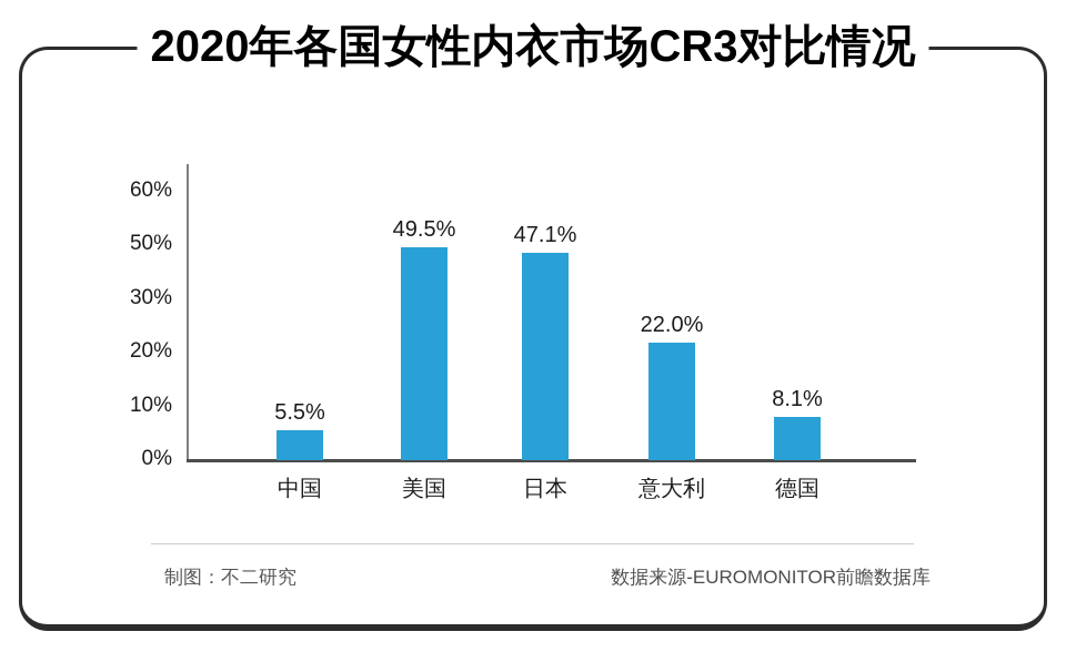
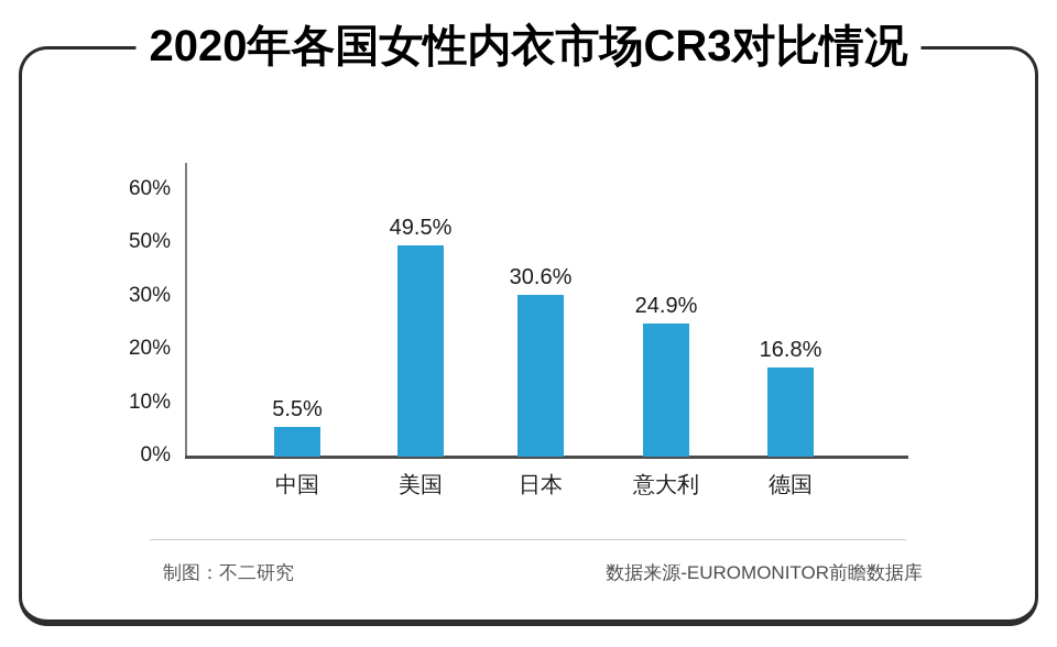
日本: 47.1% -> 30.6%
意大利: 22.0% -> 24.9%
德国: 8.1% -> 16.8%
